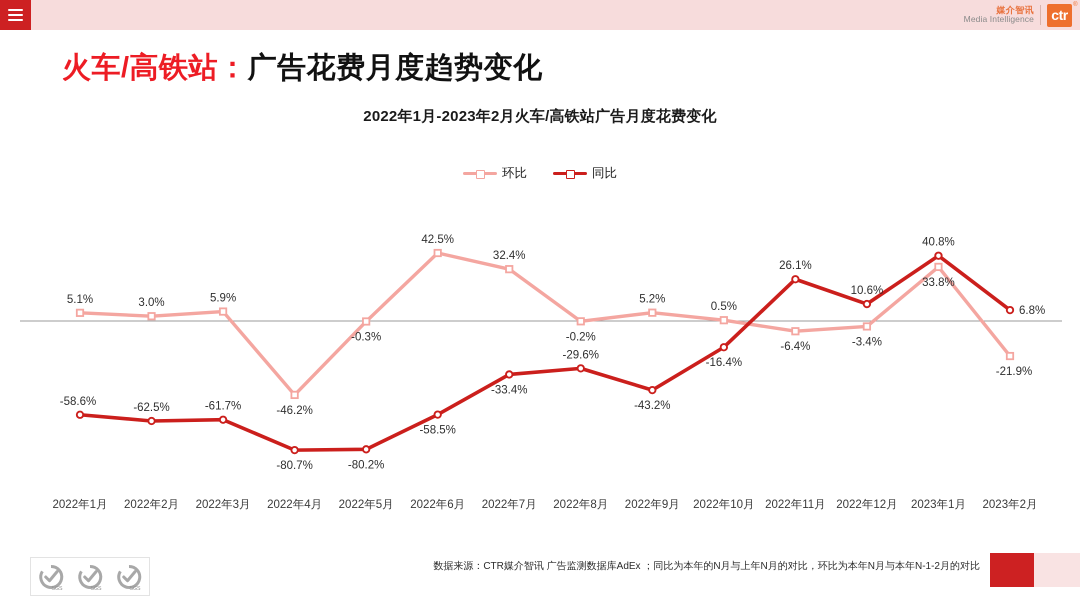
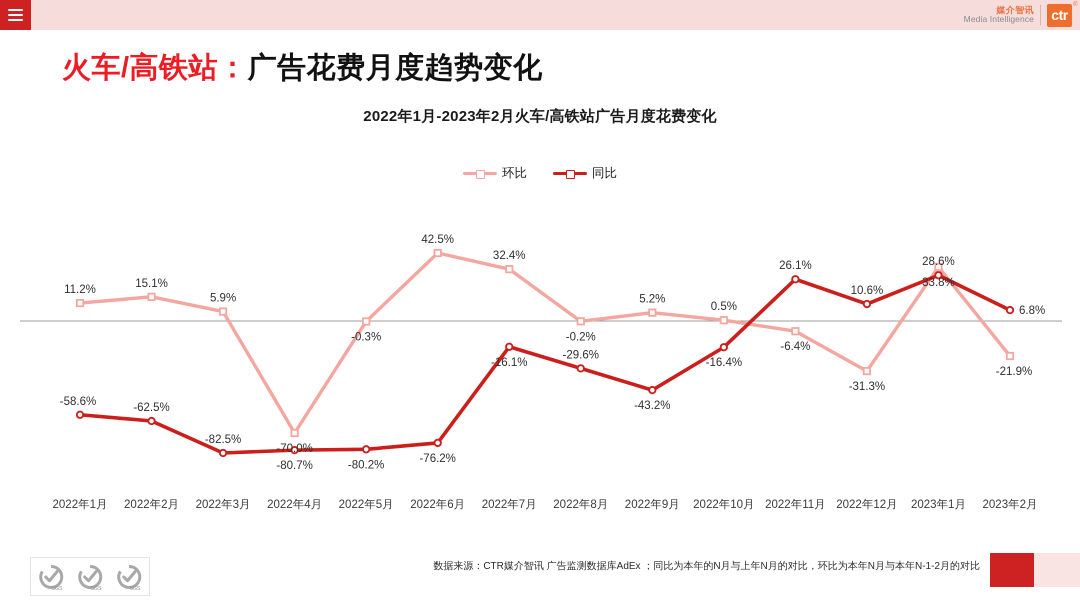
环比/2022年1月: 5.1% -> 11.2%
环比/2022年2月: 3.0% -> 15.1%
同比/2022年3月: -61.7% -> -82.5%
环比/2022年4月: -46.2% -> -70.0%
同比/2022年6月: -58.5% -> -76.2%
同比/2022年7月: -33.4% -> -16.1%
环比/2022年12月: -3.4% -> -31.3%
同比/2023年1月: 40.8% -> 28.6%
